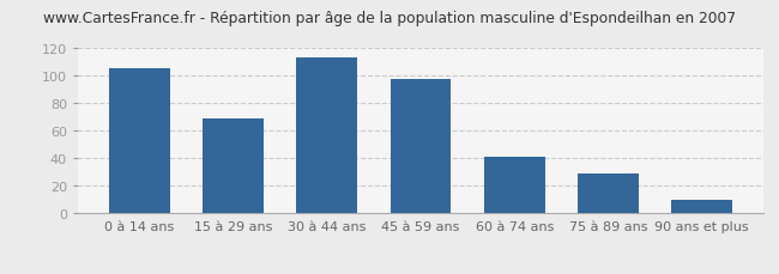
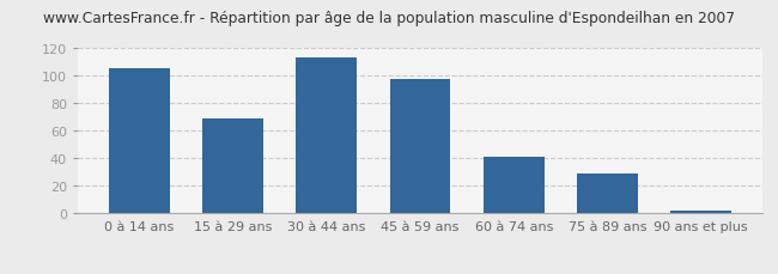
90 ans et plus: 10 -> 2
